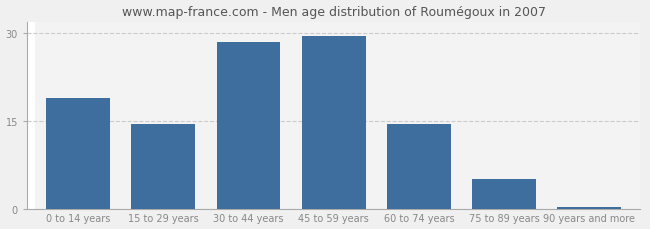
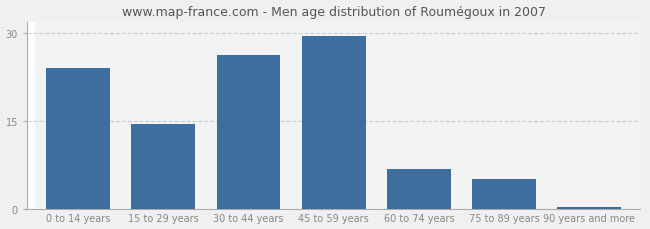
0 to 14 years: 19.0 -> 24.0
30 to 44 years: 28.5 -> 26.2
60 to 74 years: 14.5 -> 6.8
